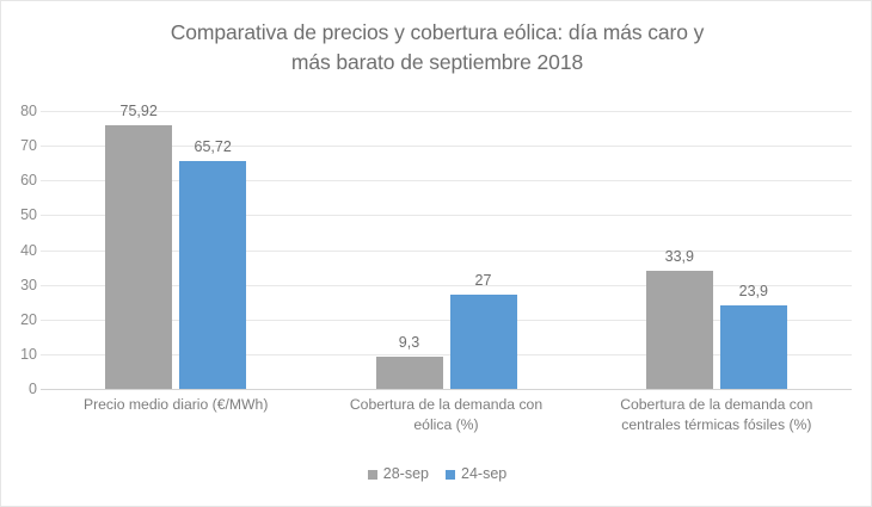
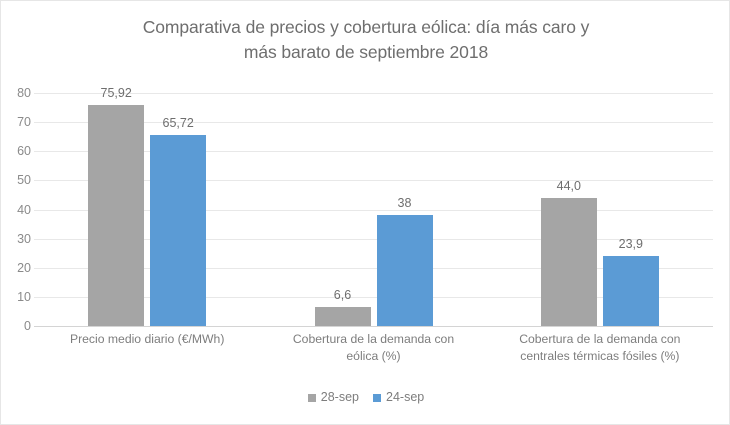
28-sep/Cobertura de la demanda con eólica (%): 9,3 -> 6,6
24-sep/Cobertura de la demanda con eólica (%): 27 -> 38
28-sep/Cobertura de la demanda con centrales térmicas fósiles (%): 33,9 -> 44,0
